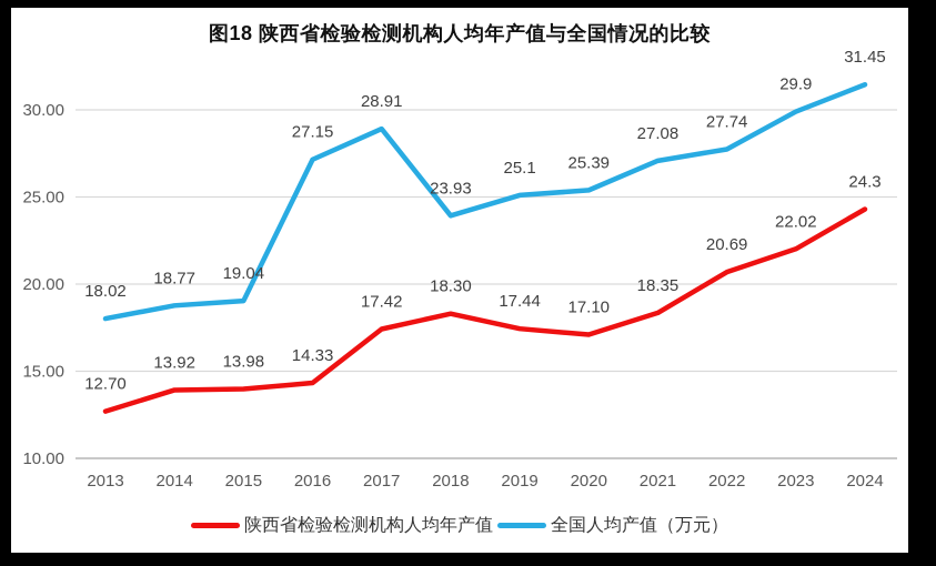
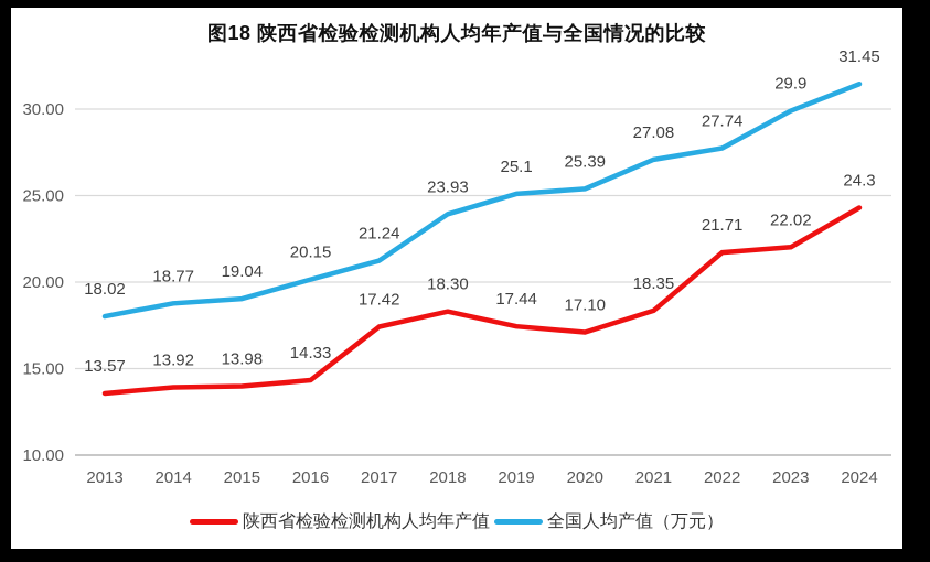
陕西省检验检测机构人均年产值/2013: 12.70 -> 13.57
全国人均产值（万元）/2016: 27.15 -> 20.15
全国人均产值（万元）/2017: 28.91 -> 21.24
陕西省检验检测机构人均年产值/2022: 20.69 -> 21.71
